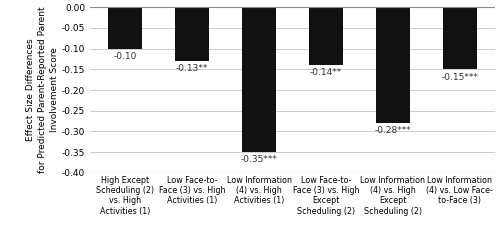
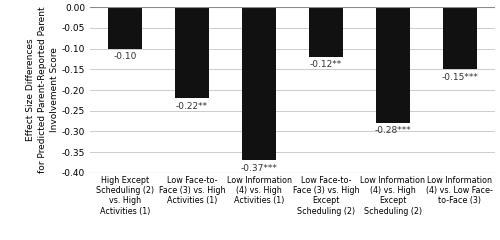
Low Face-to- Face (3) vs. High Activities (1): -0.13** -> -0.22**
Low Information (4) vs. High Activities (1): -0.35*** -> -0.37***
Low Face-to- Face (3) vs. High Except Scheduling (2): -0.14** -> -0.12**
